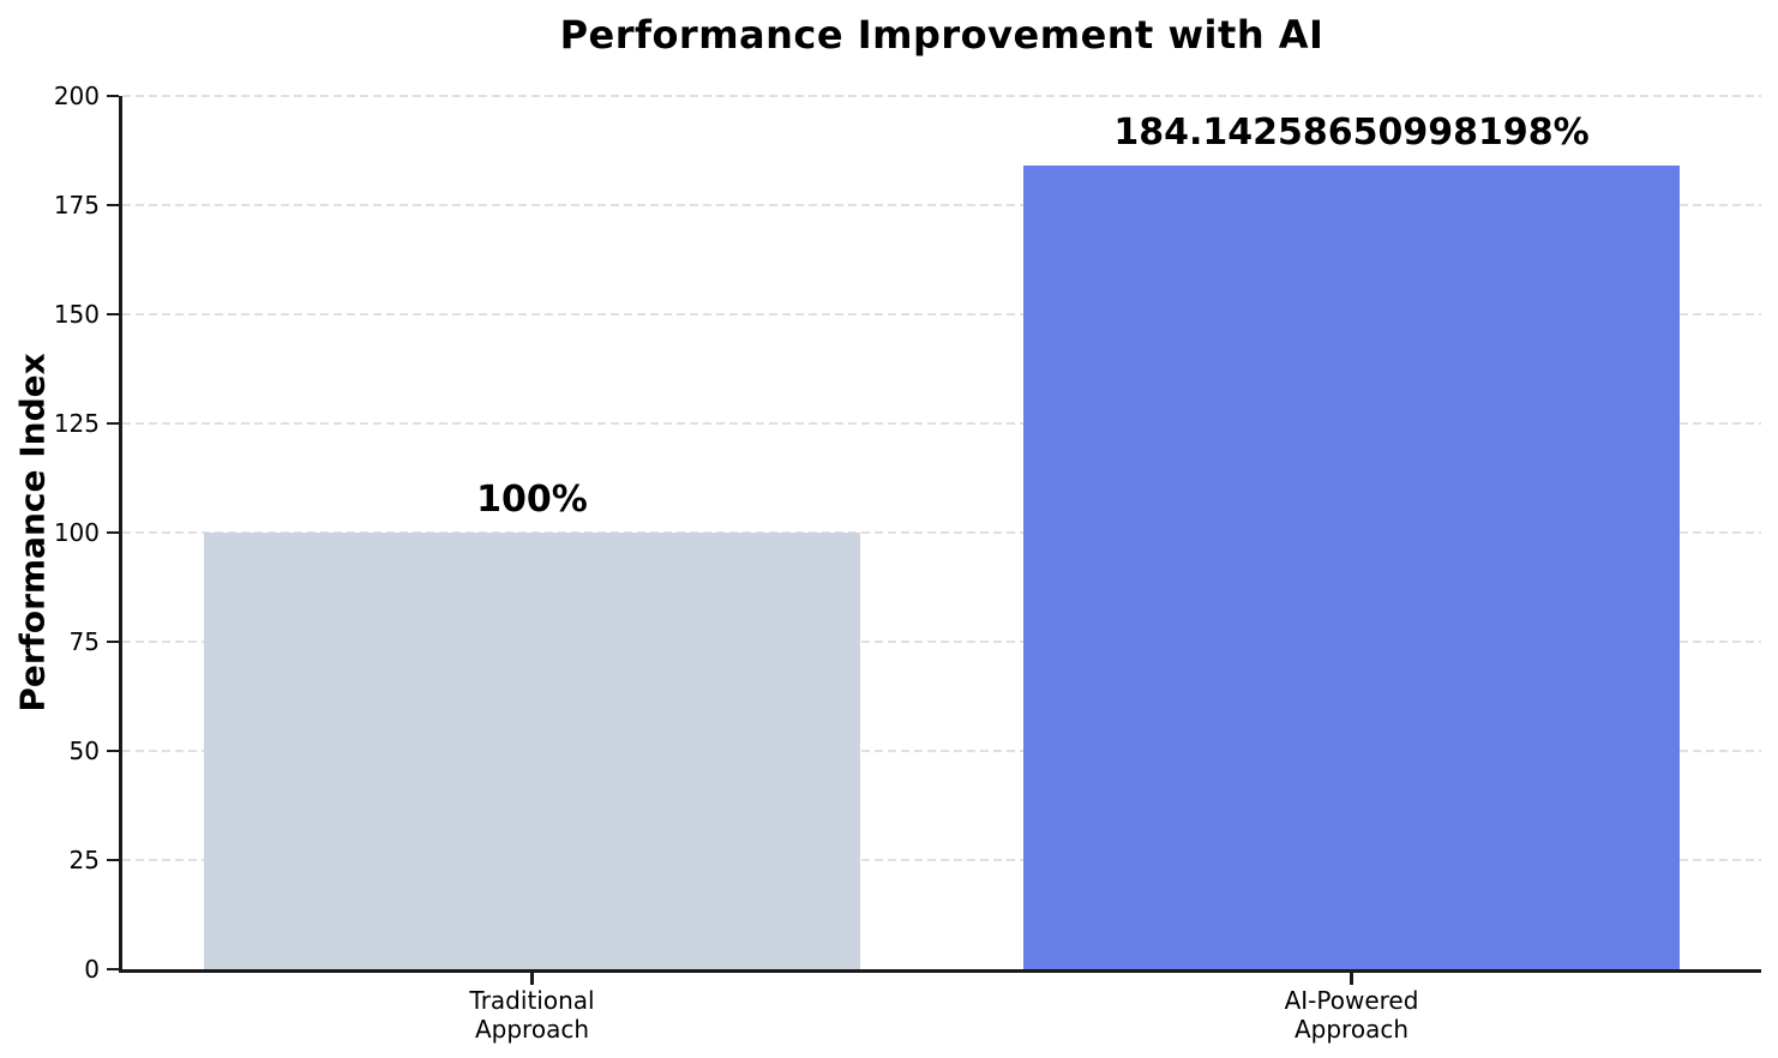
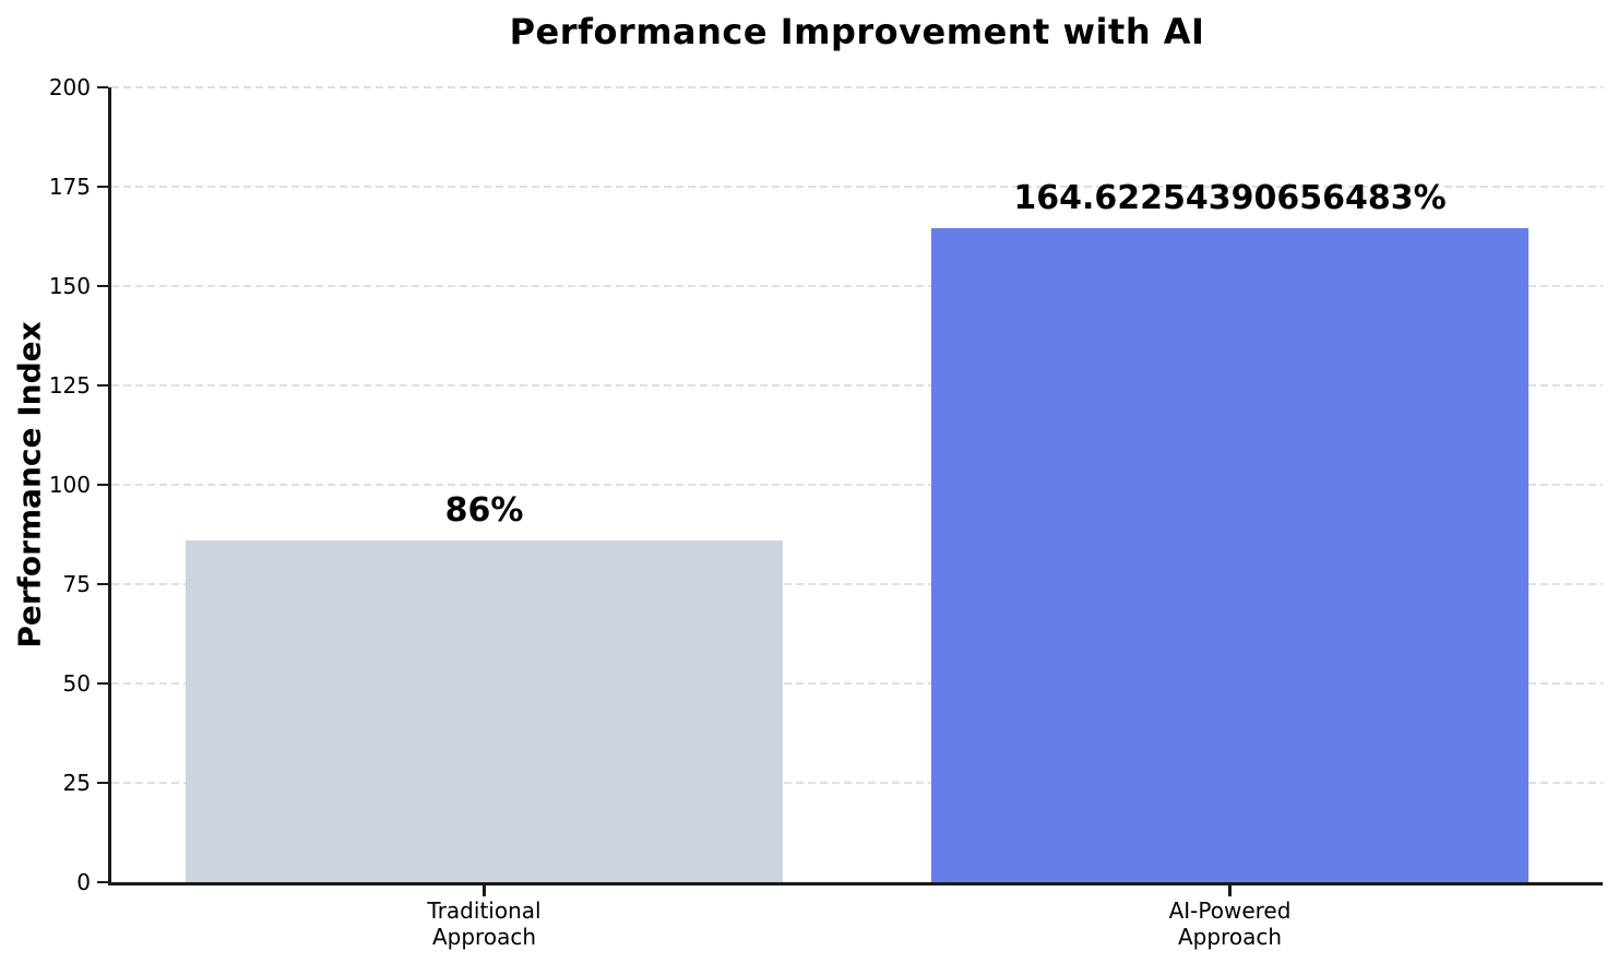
Traditional Approach: 100% -> 86%
AI-Powered Approach: 184.14258650998198% -> 164.62254390656483%
